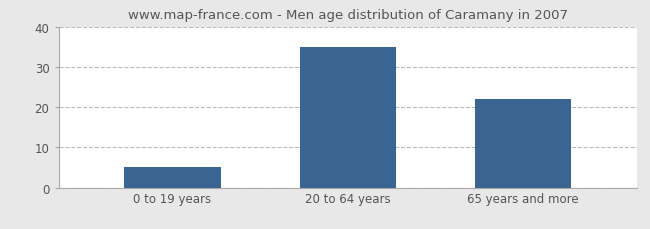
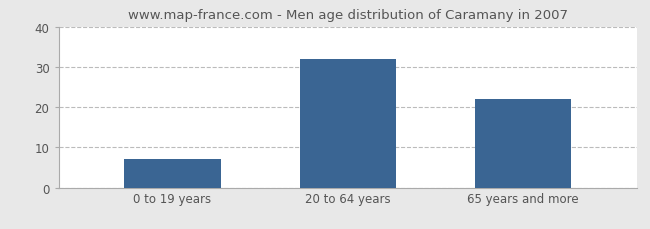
0 to 19 years: 5 -> 7
20 to 64 years: 35 -> 32
